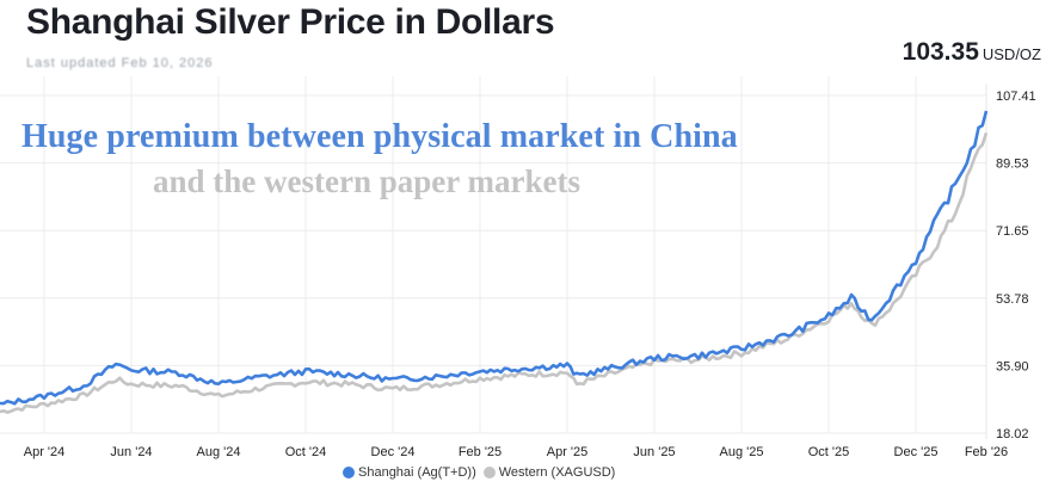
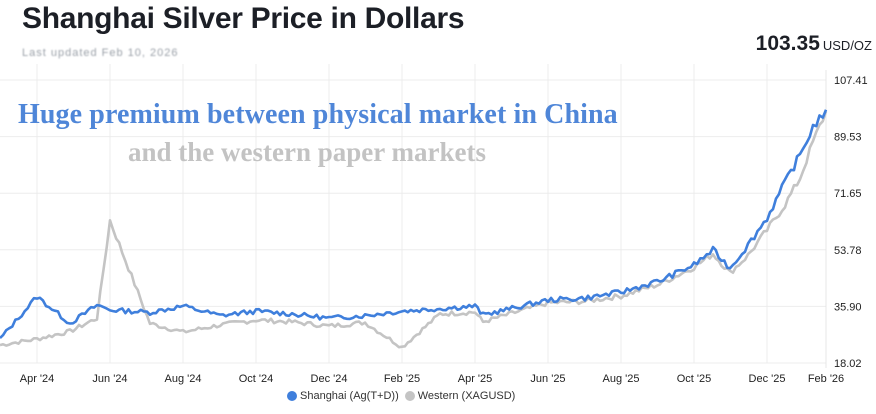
Shanghai (Ag(T+D))/Apr '24: 28 -> 39
Western (XAGUSD)/Jun '24: 31 -> 63
Shanghai (Ag(T+D))/Aug '24: 31 -> 36
Western (XAGUSD)/Feb '25: 32 -> 23
Shanghai (Ag(T+D))/Feb '26: 103 -> 98
